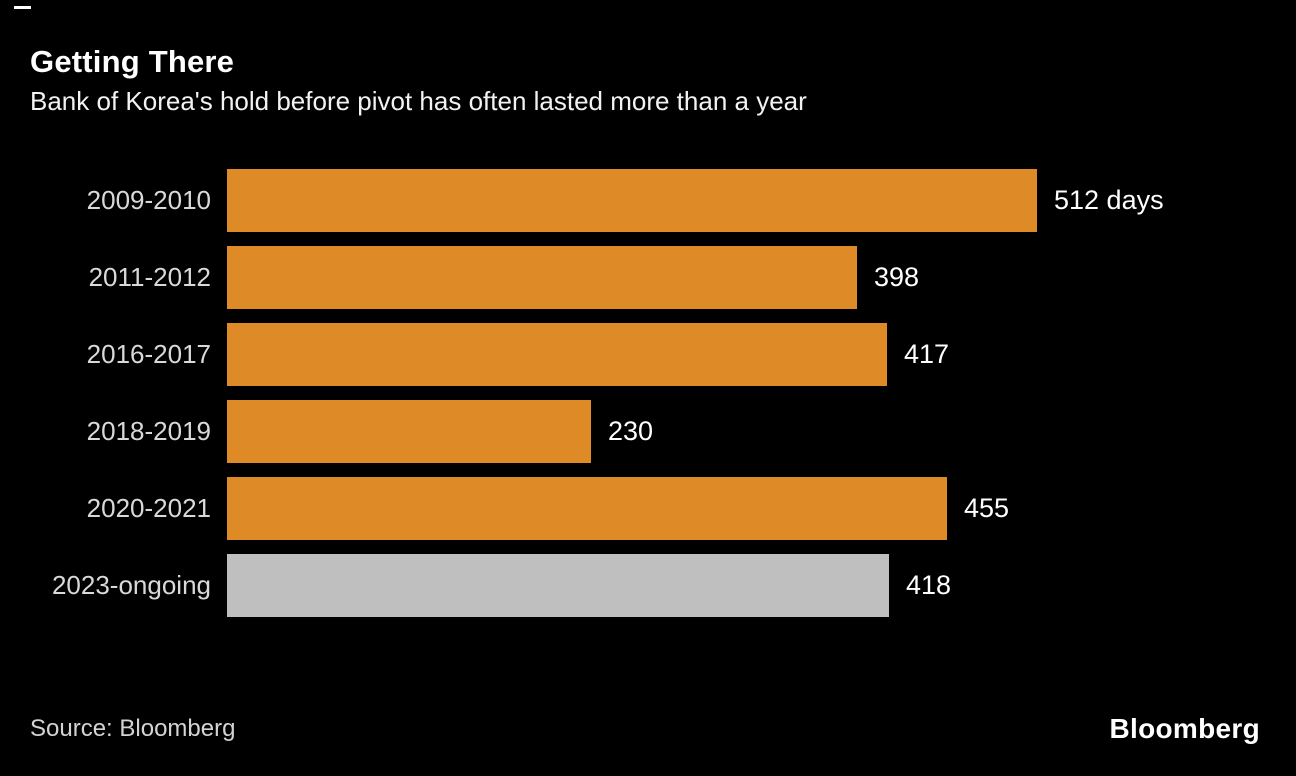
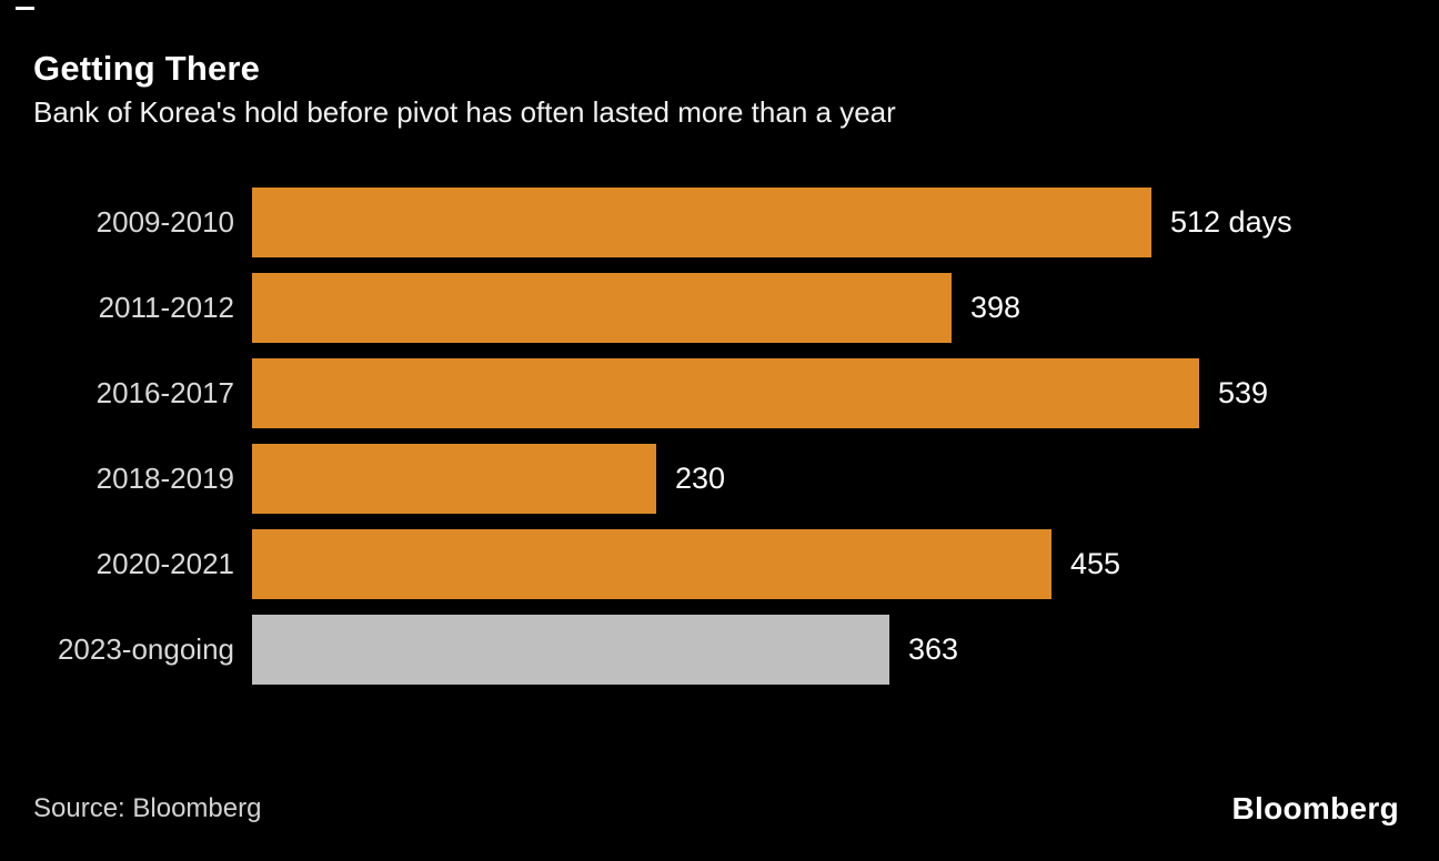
2016-2017: 417 -> 539
2023-ongoing: 418 -> 363
